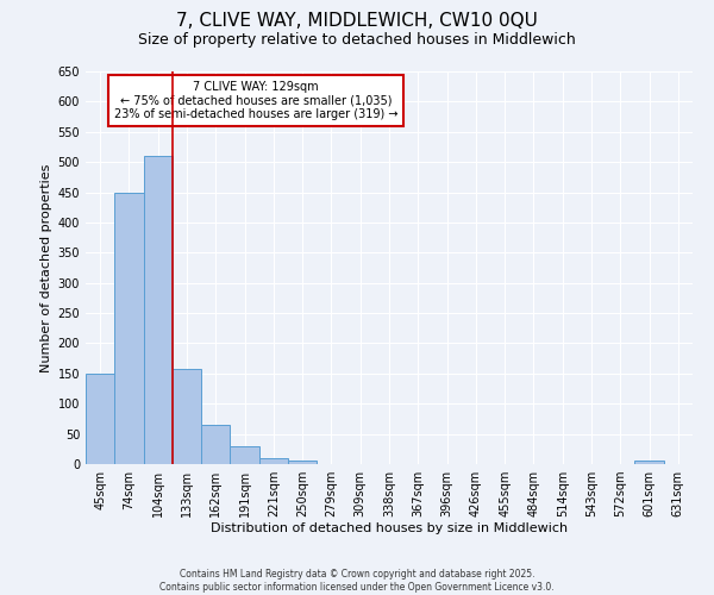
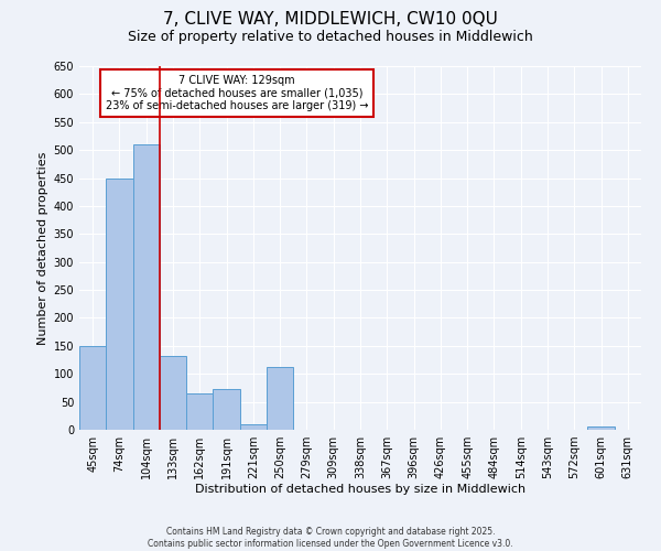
133sqm: 158 -> 132
191sqm: 30 -> 72
250sqm: 5 -> 112
